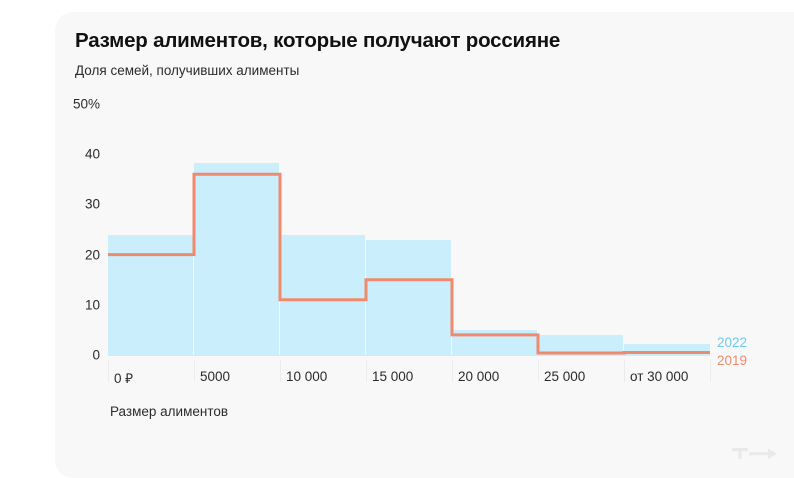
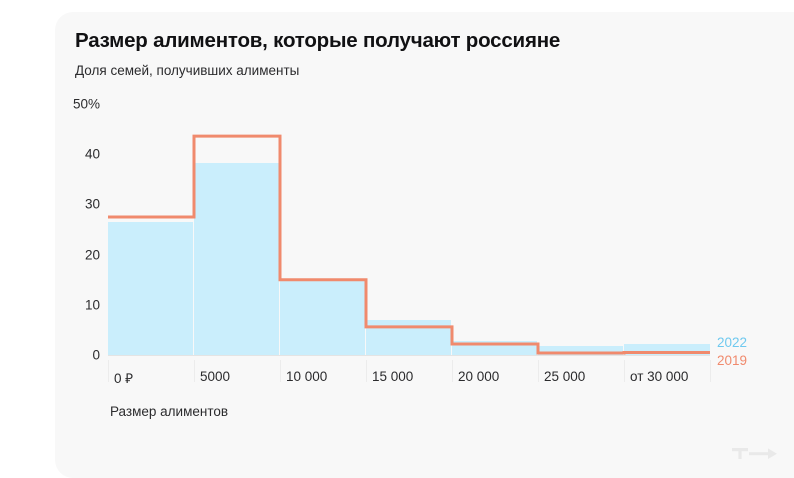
2022/0 ₽: 24% -> 26%
2019/0 ₽: 20% -> 28%
2019/5000: 36% -> 44%
2022/10 000: 24% -> 15%
2019/10 000: 11% -> 15%
2022/15 000: 23% -> 7%
2019/15 000: 15% -> 6%
2022/20 000: 5% -> 3%
2019/20 000: 4% -> 2%
2022/25 000: 4% -> 2%
